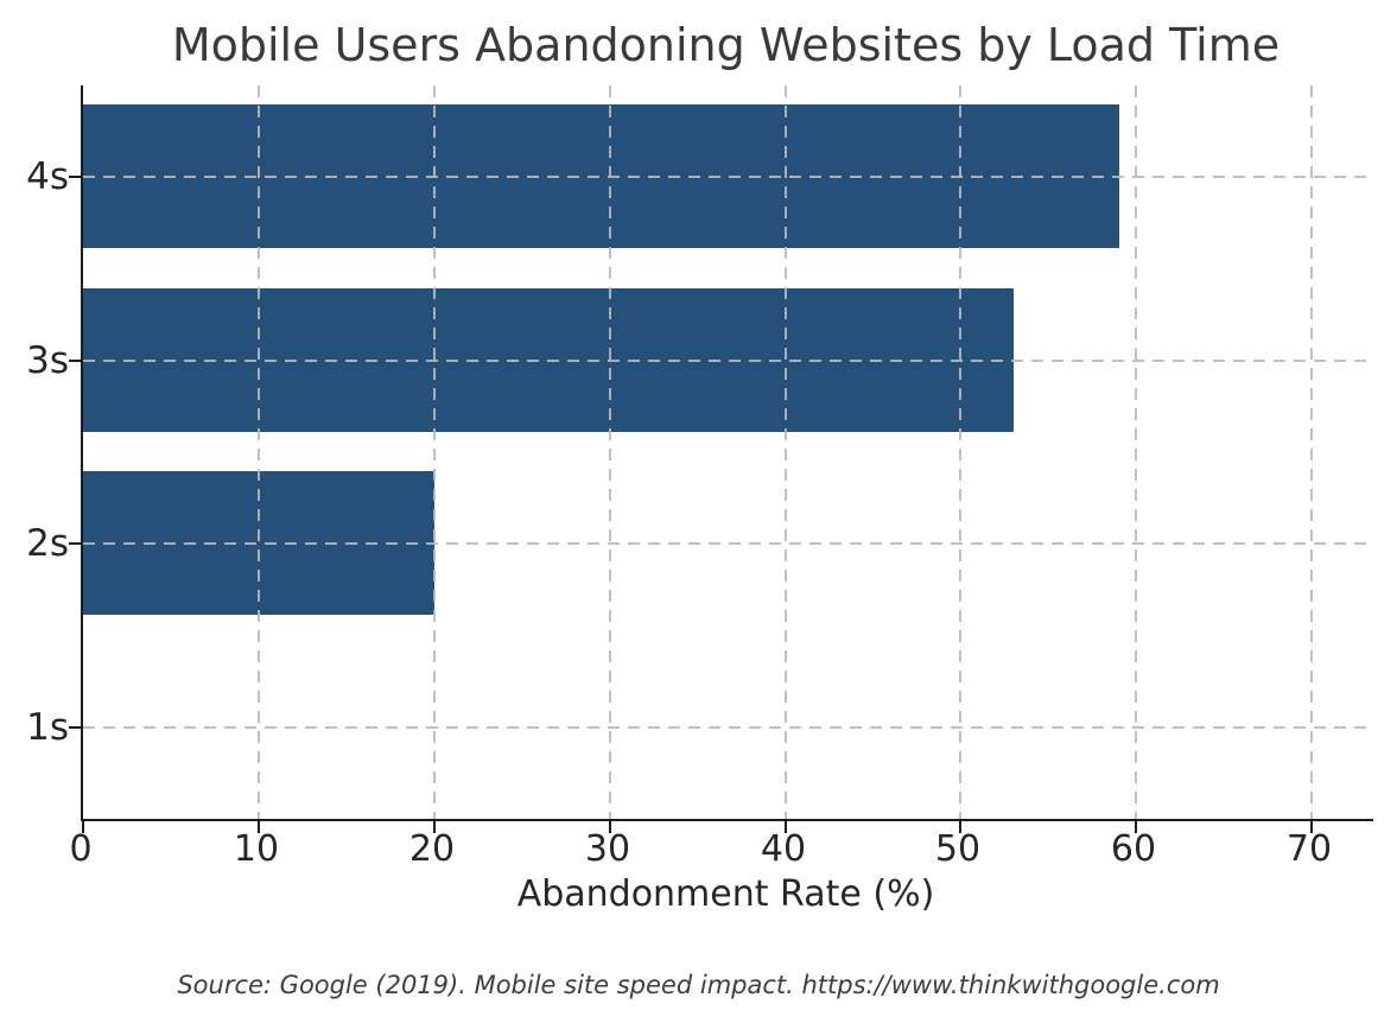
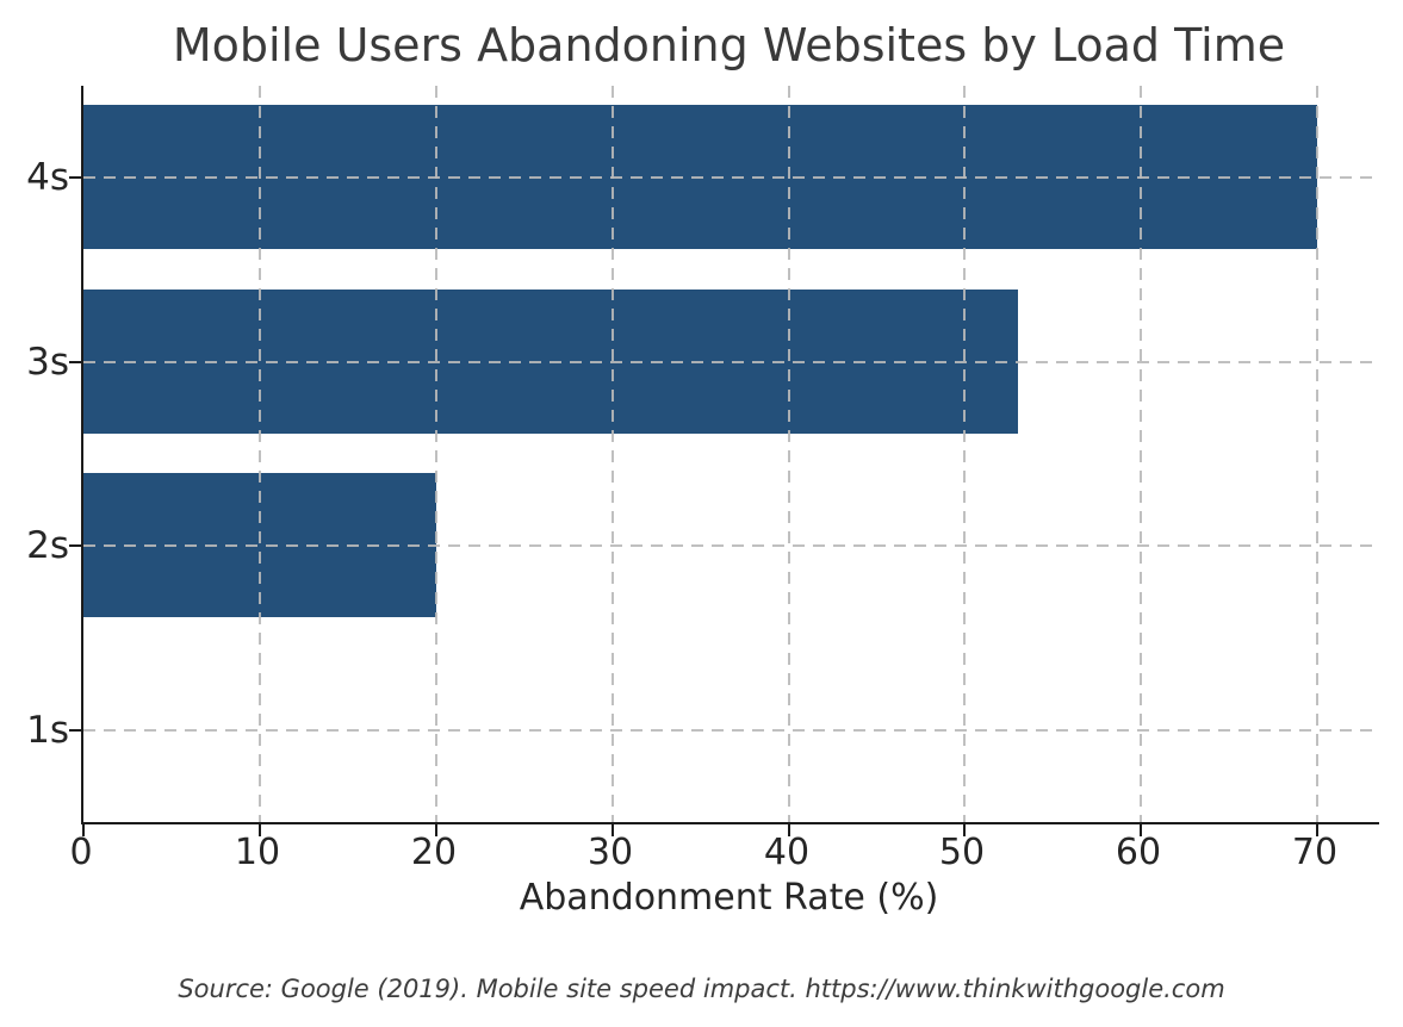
4s: 59 -> 70
